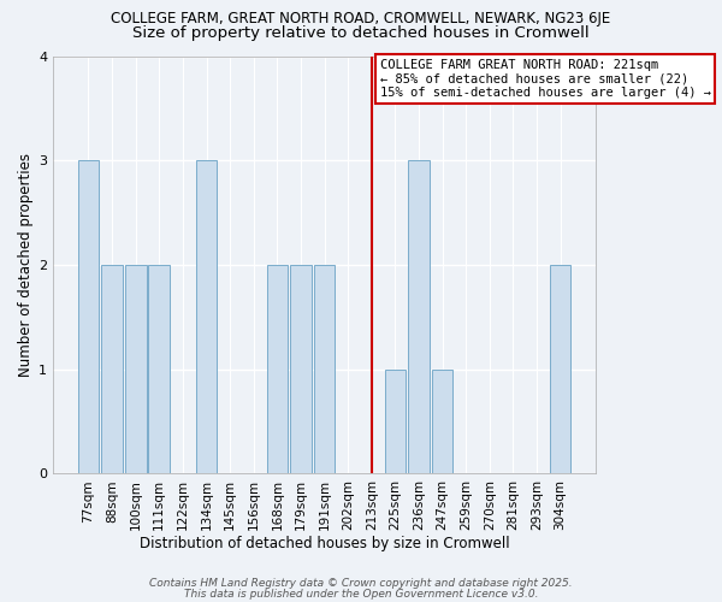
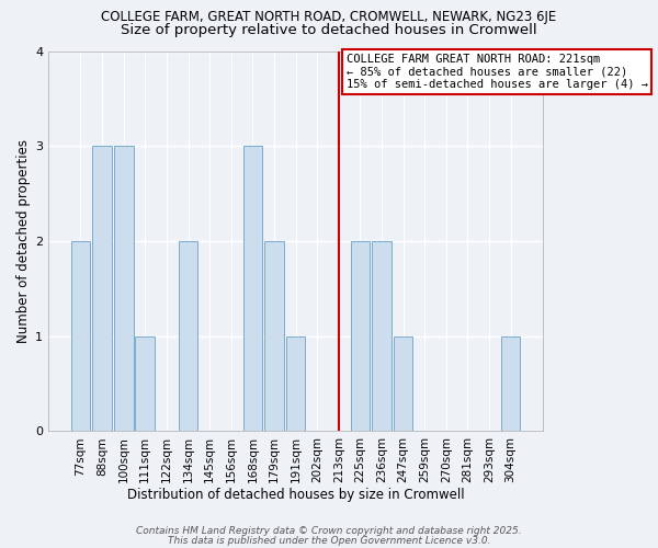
77sqm: 3 -> 2
88sqm: 2 -> 3
100sqm: 2 -> 3
111sqm: 2 -> 1
134sqm: 3 -> 2
168sqm: 2 -> 3
191sqm: 2 -> 1
225sqm: 1 -> 2
236sqm: 3 -> 2
304sqm: 2 -> 1
